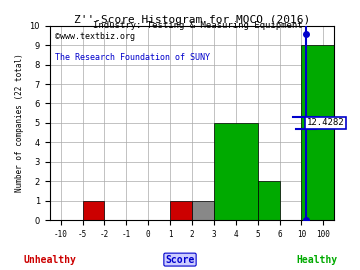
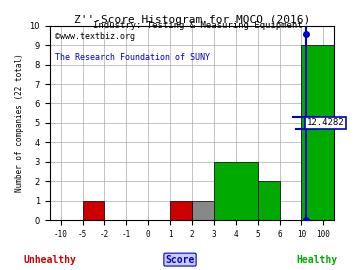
4: 5 -> 3
